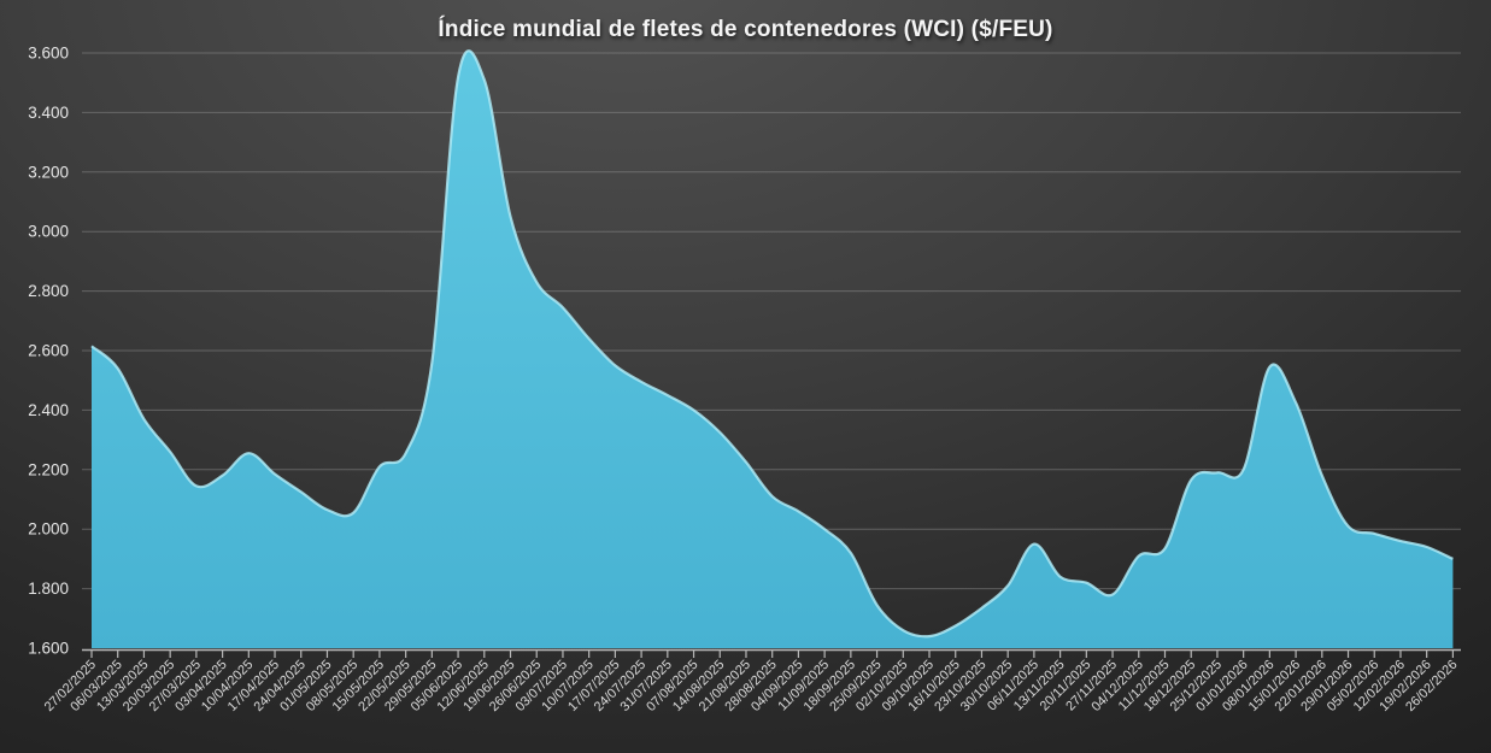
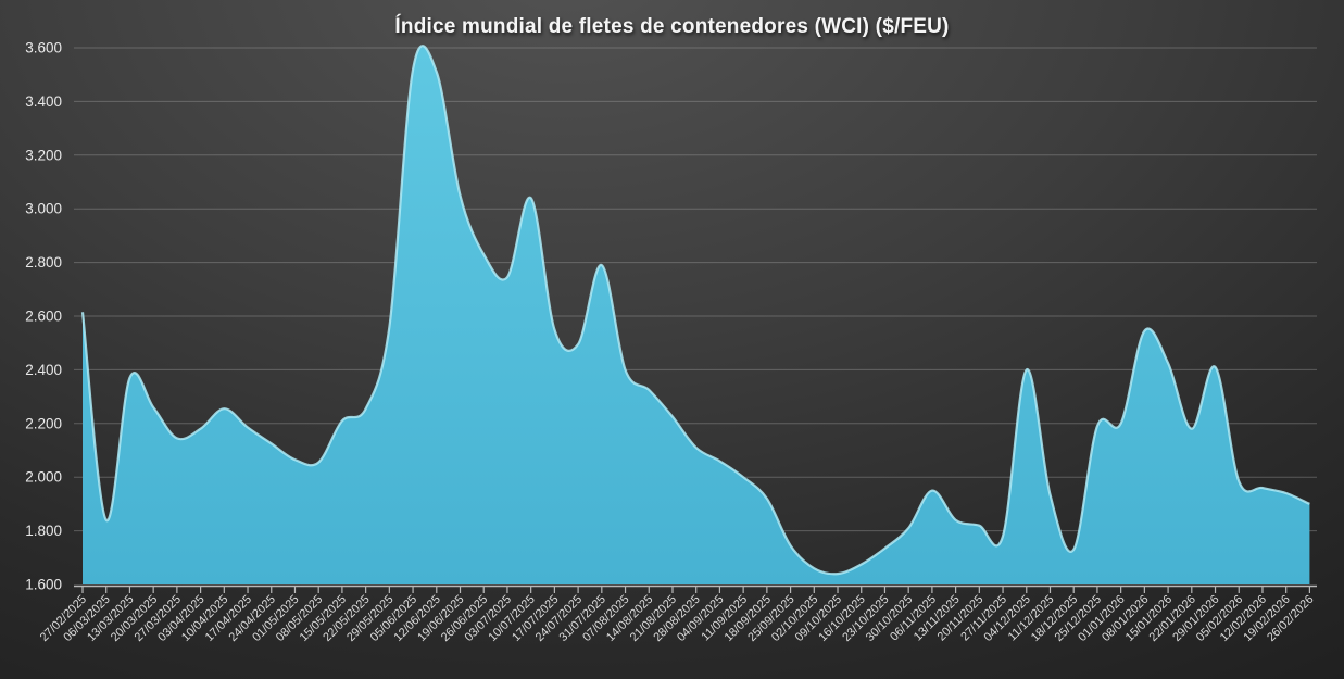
06/03/2025: 2540 -> 1840
10/07/2025: 2640 -> 3040
31/07/2025: 2450 -> 2790
04/12/2025: 1910 -> 2400
18/12/2025: 2160 -> 1730
29/01/2026: 2010 -> 2410
